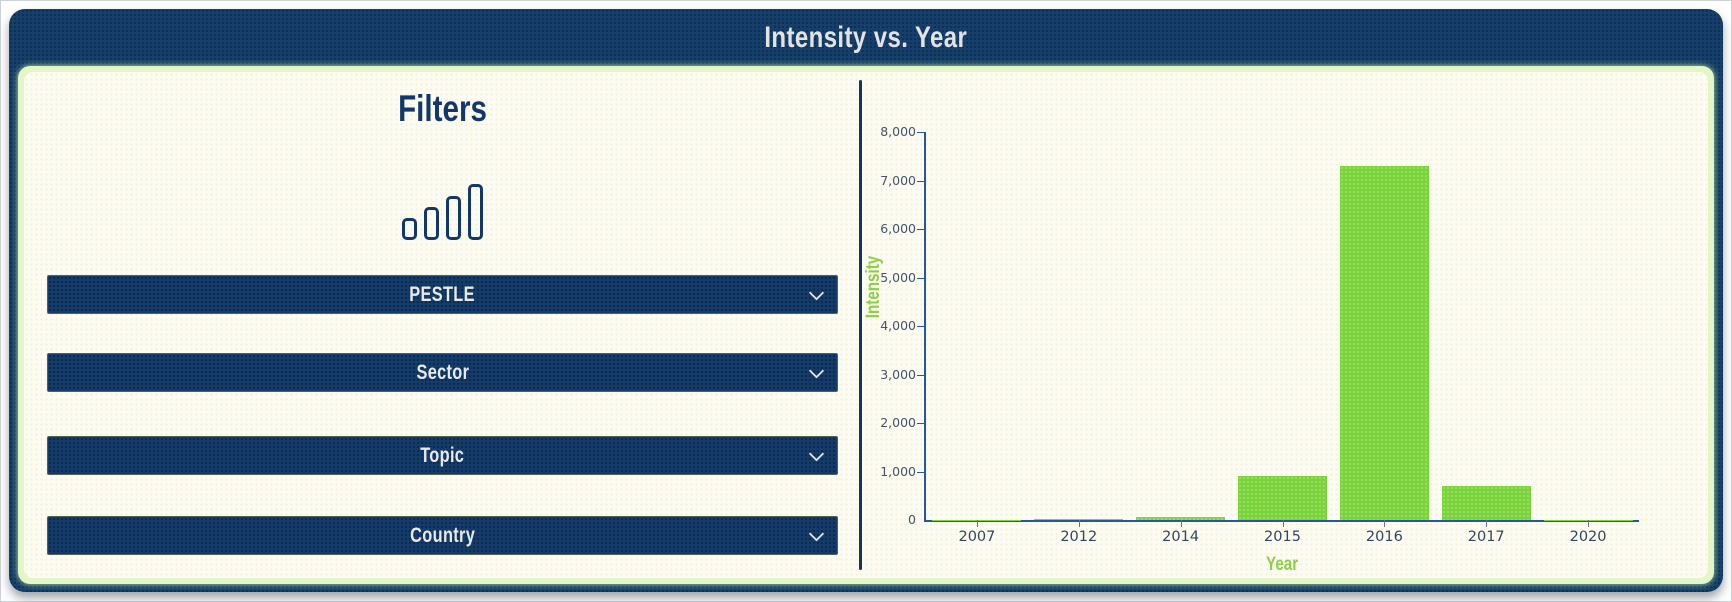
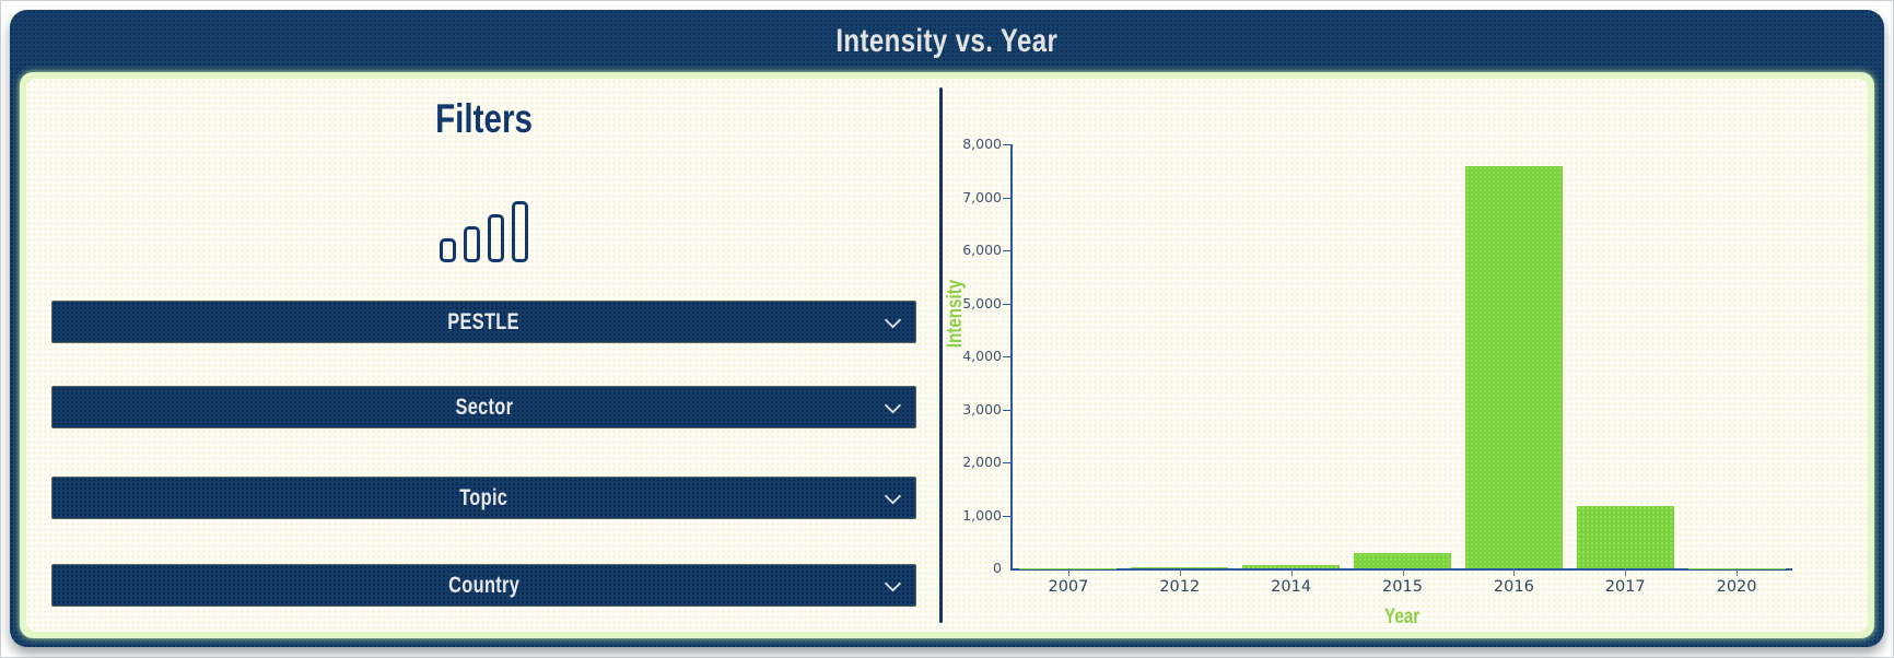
2015: 900 -> 300
2016: 7300 -> 7600
2017: 700 -> 1200
